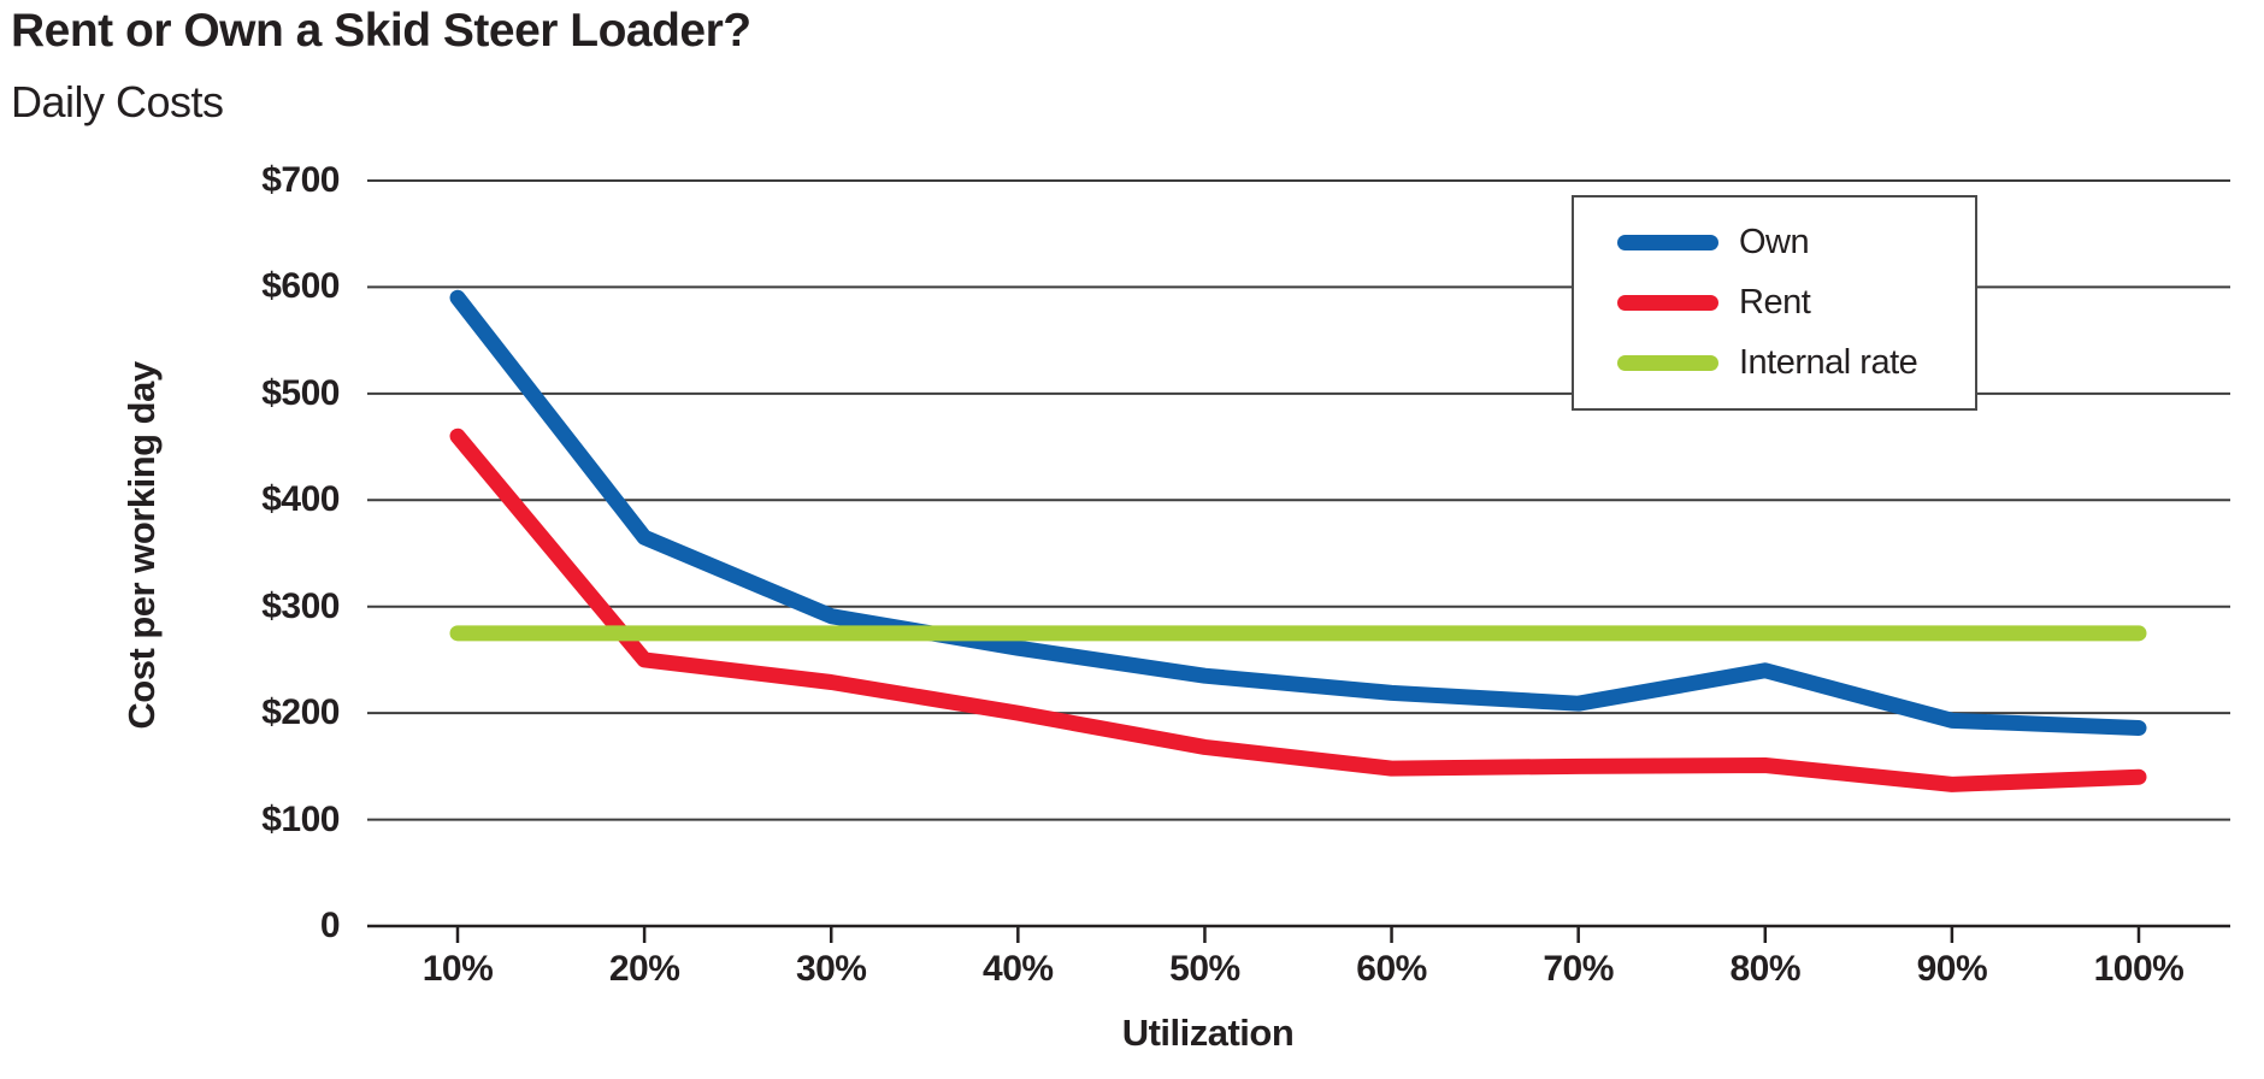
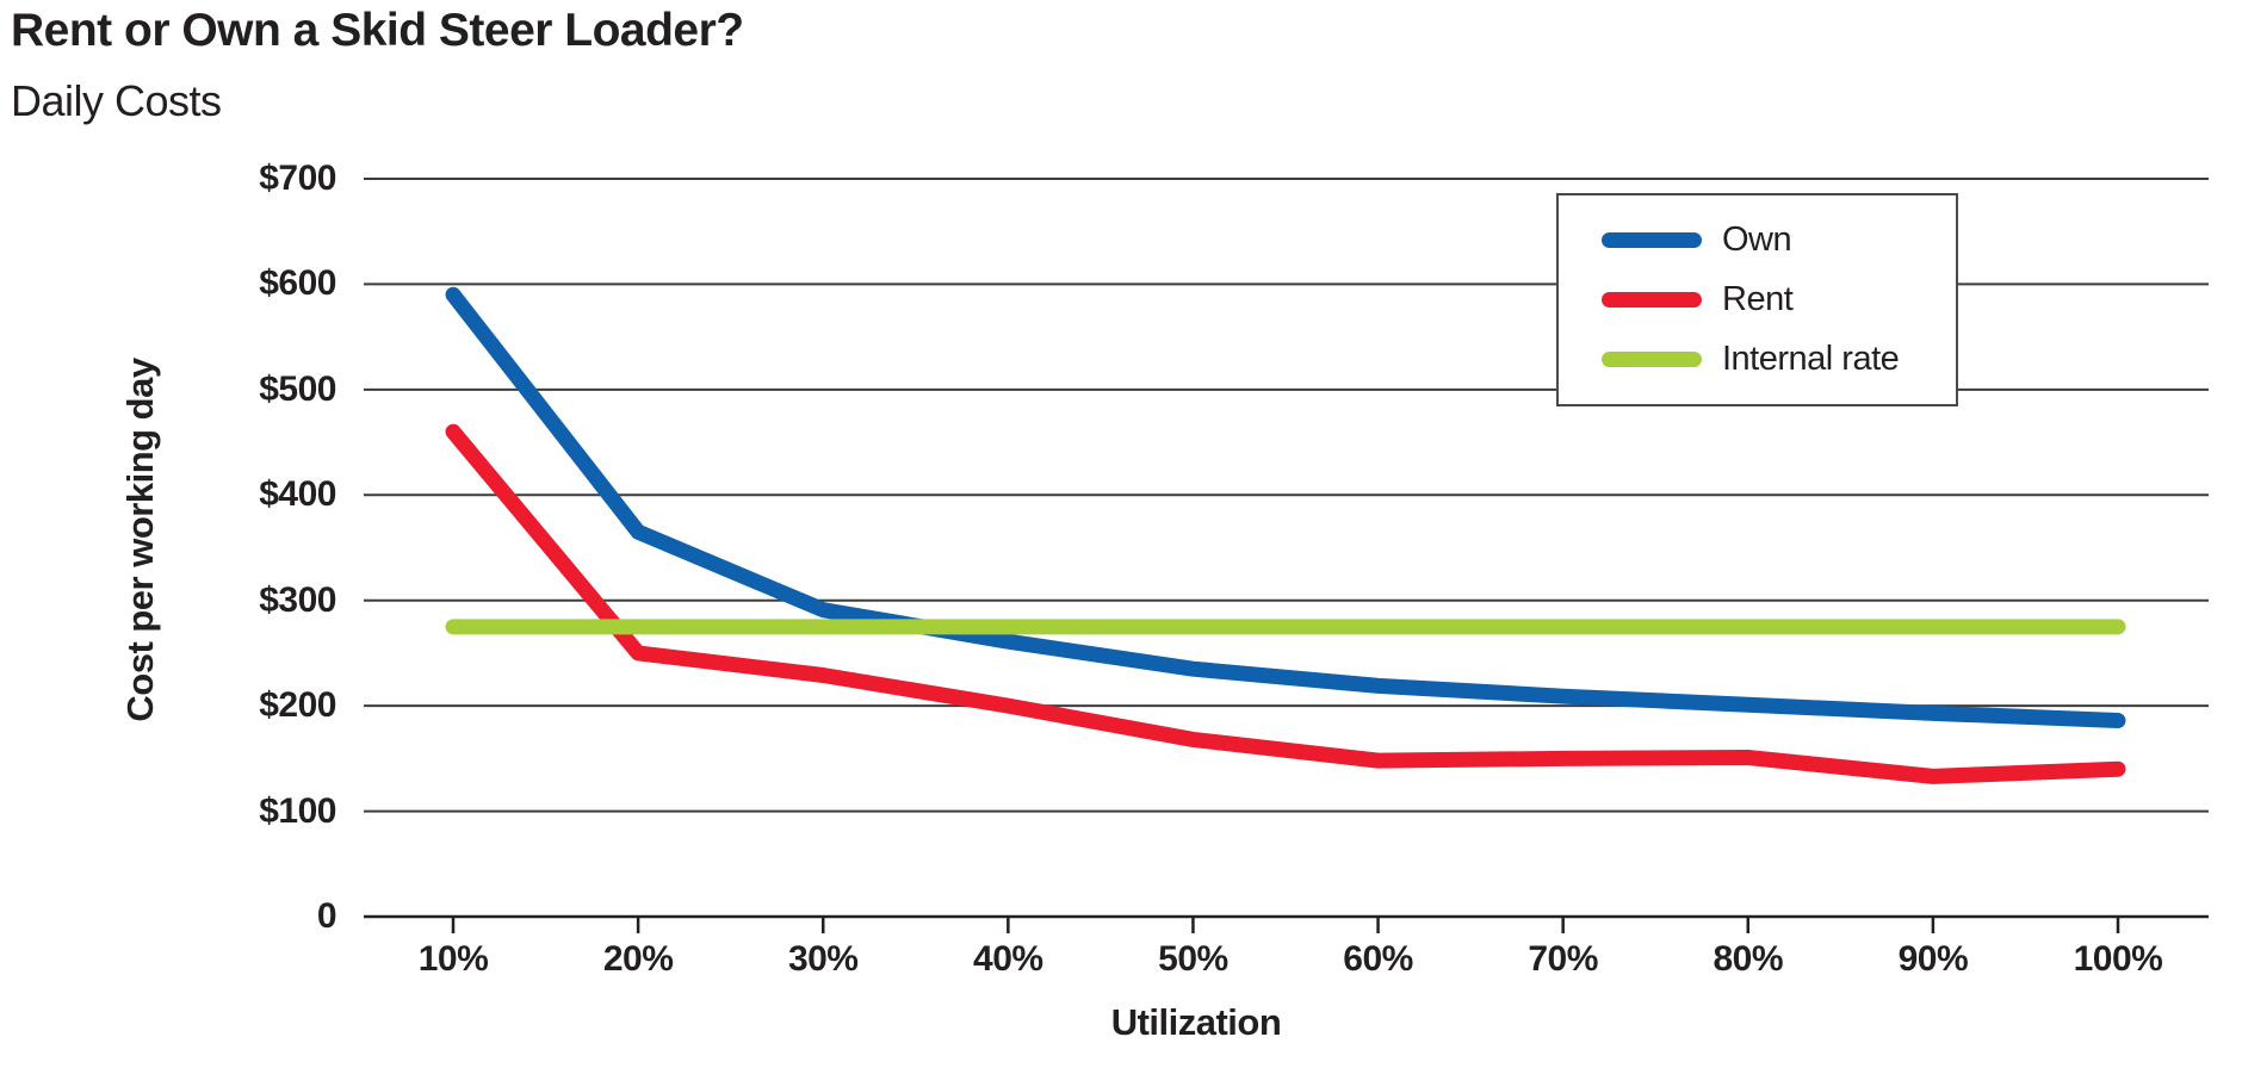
Own/80%: $240 -> $200
